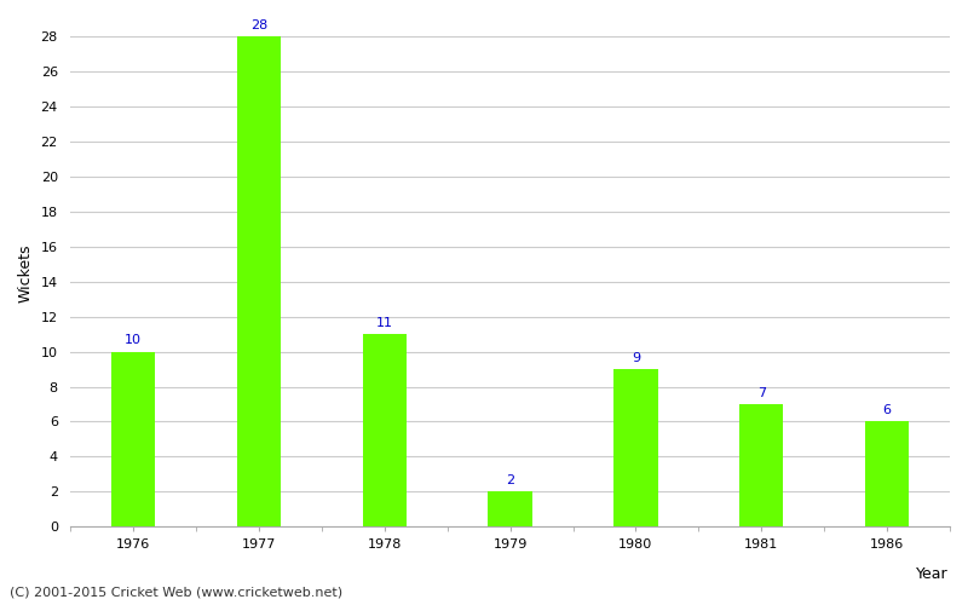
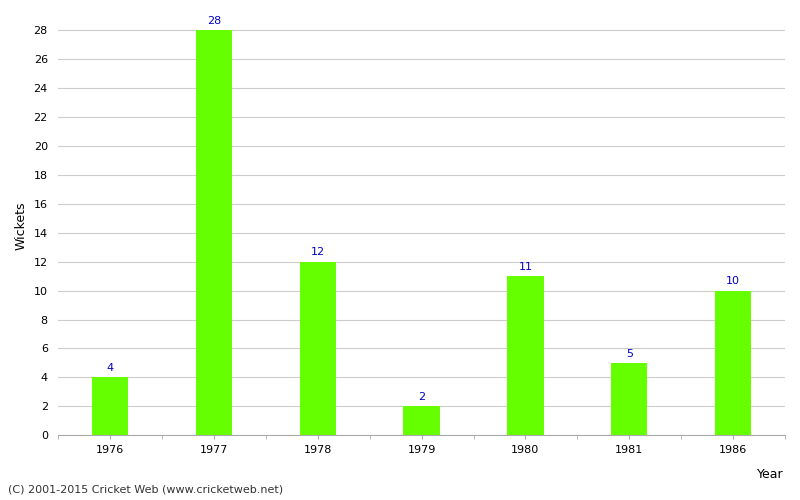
1976: 10 -> 4
1978: 11 -> 12
1980: 9 -> 11
1981: 7 -> 5
1986: 6 -> 10
